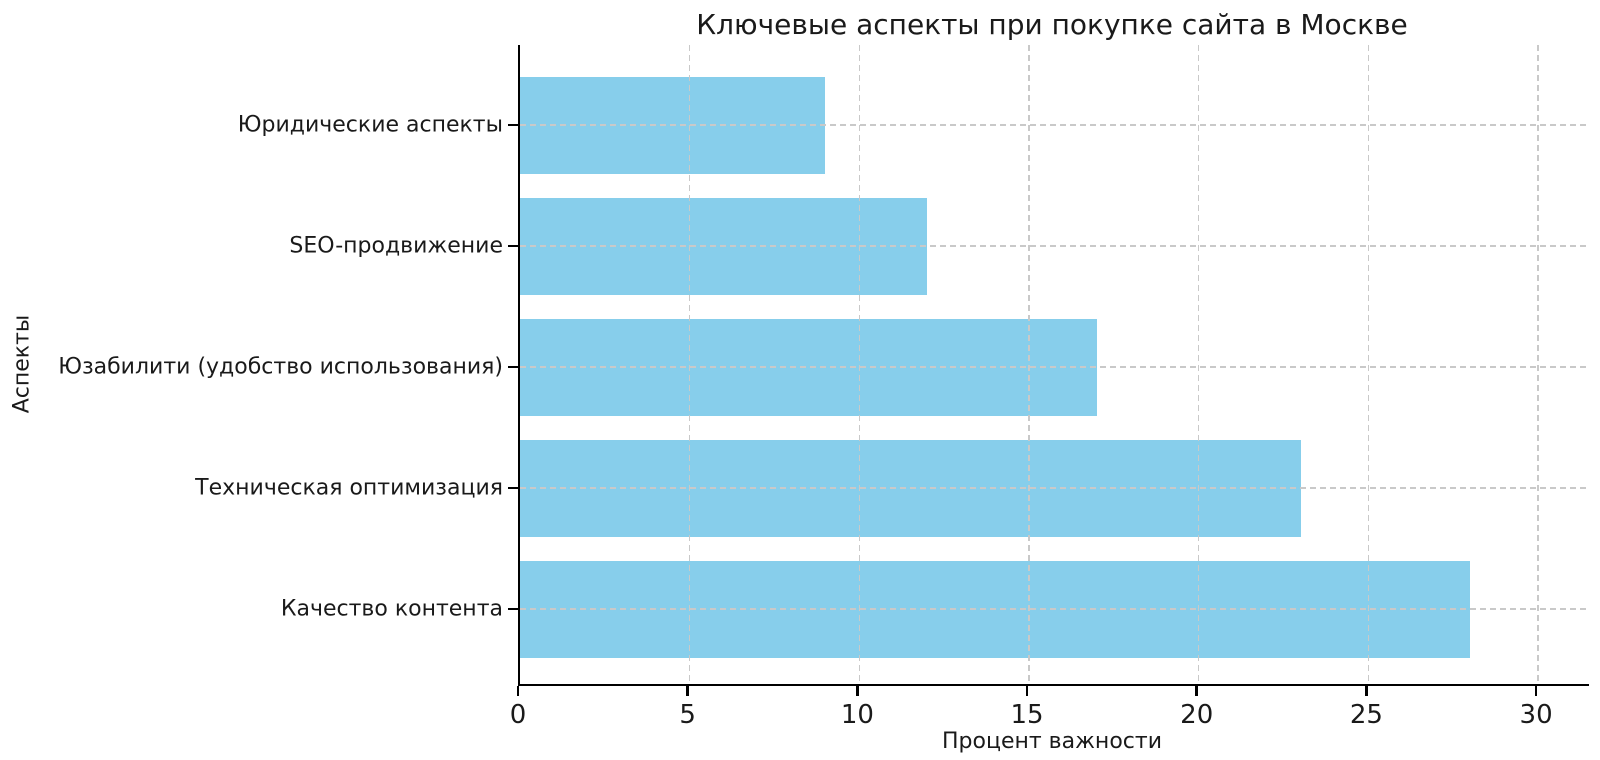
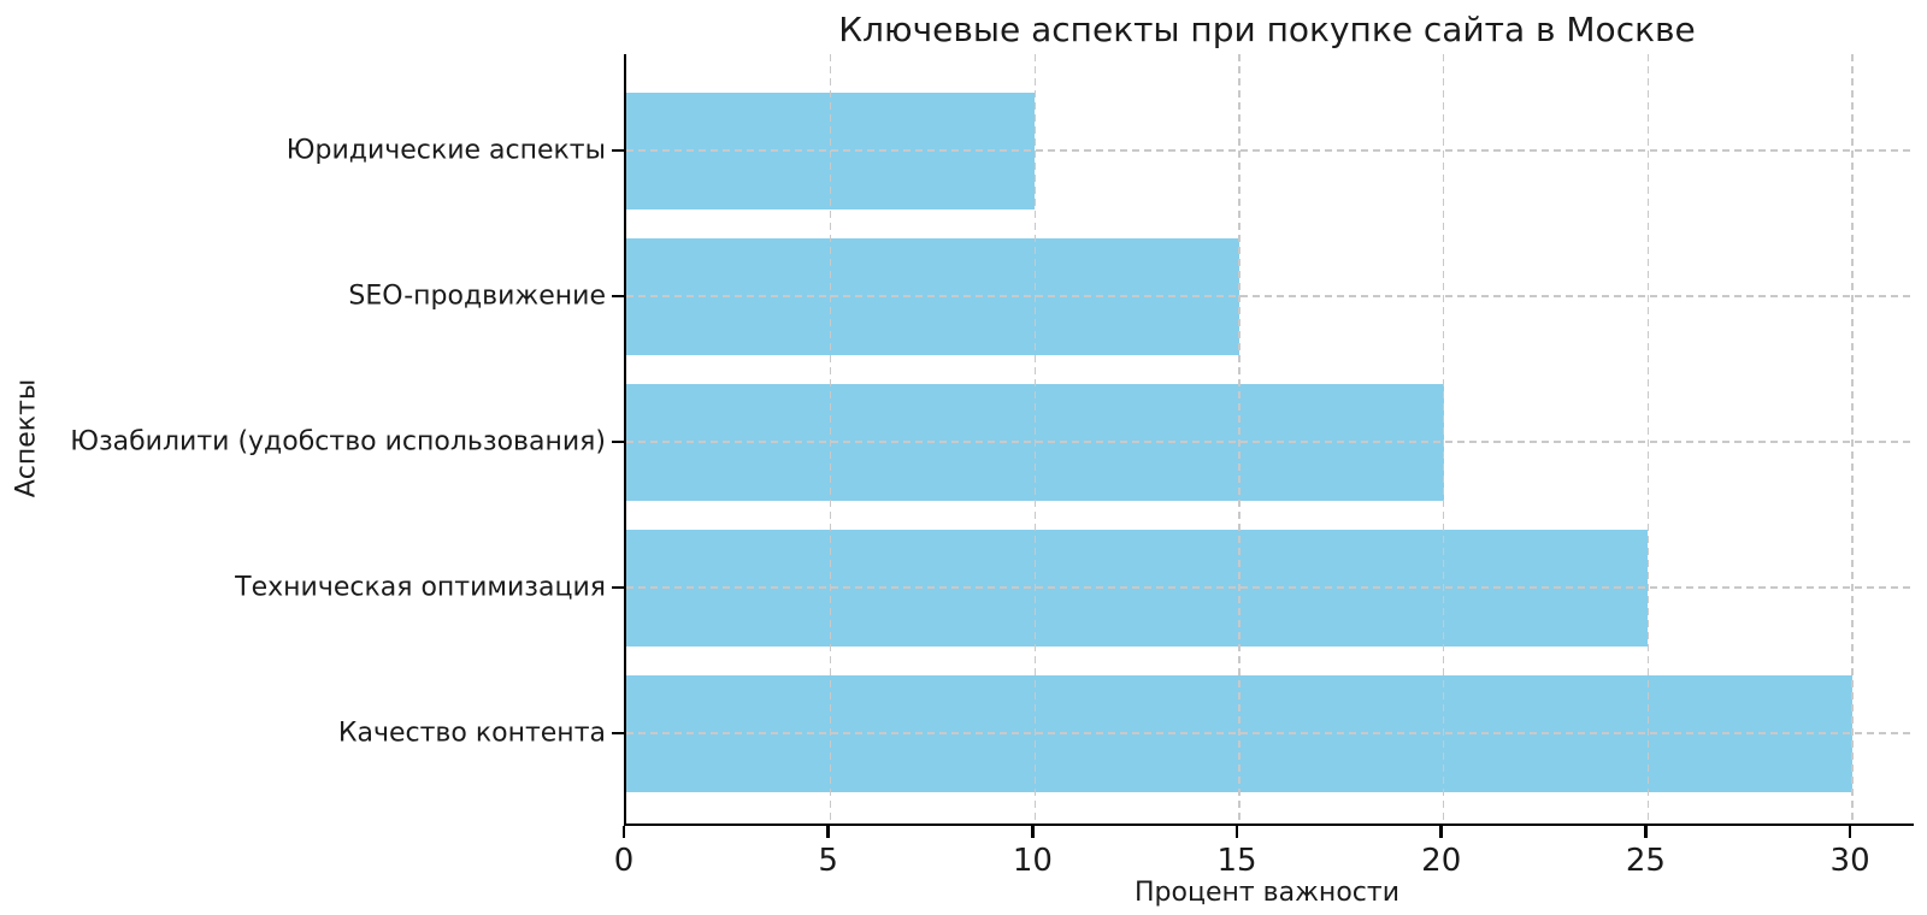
Юридические аспекты: 9 -> 10
SEO-продвижение: 12 -> 15
Юзабилити (удобство использования): 17 -> 20
Техническая оптимизация: 23 -> 25
Качество контента: 28 -> 30
